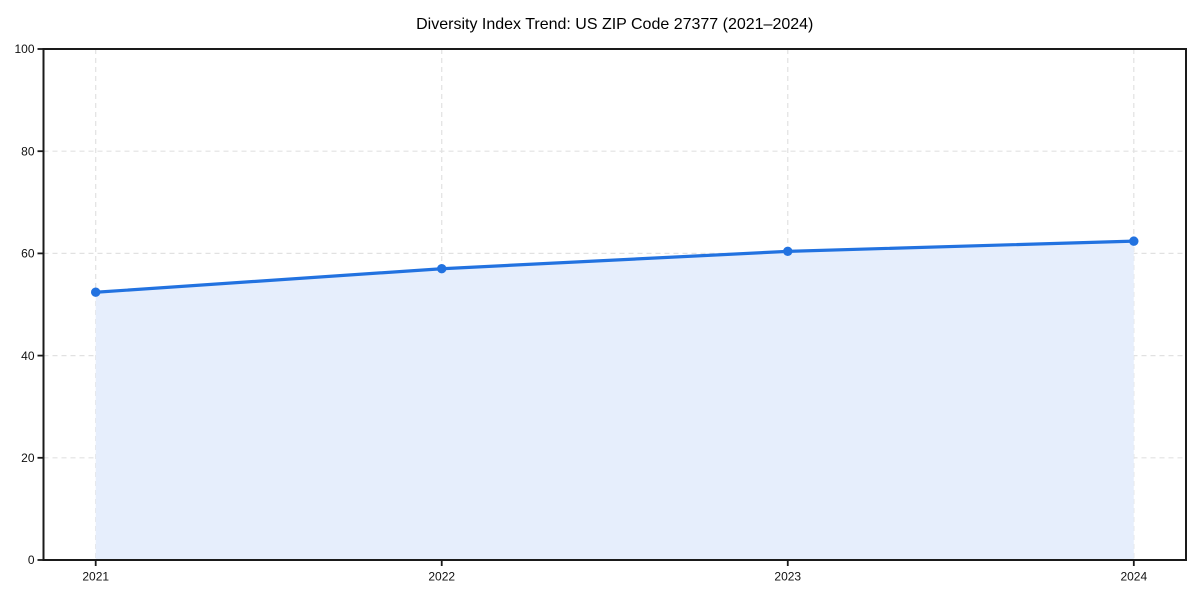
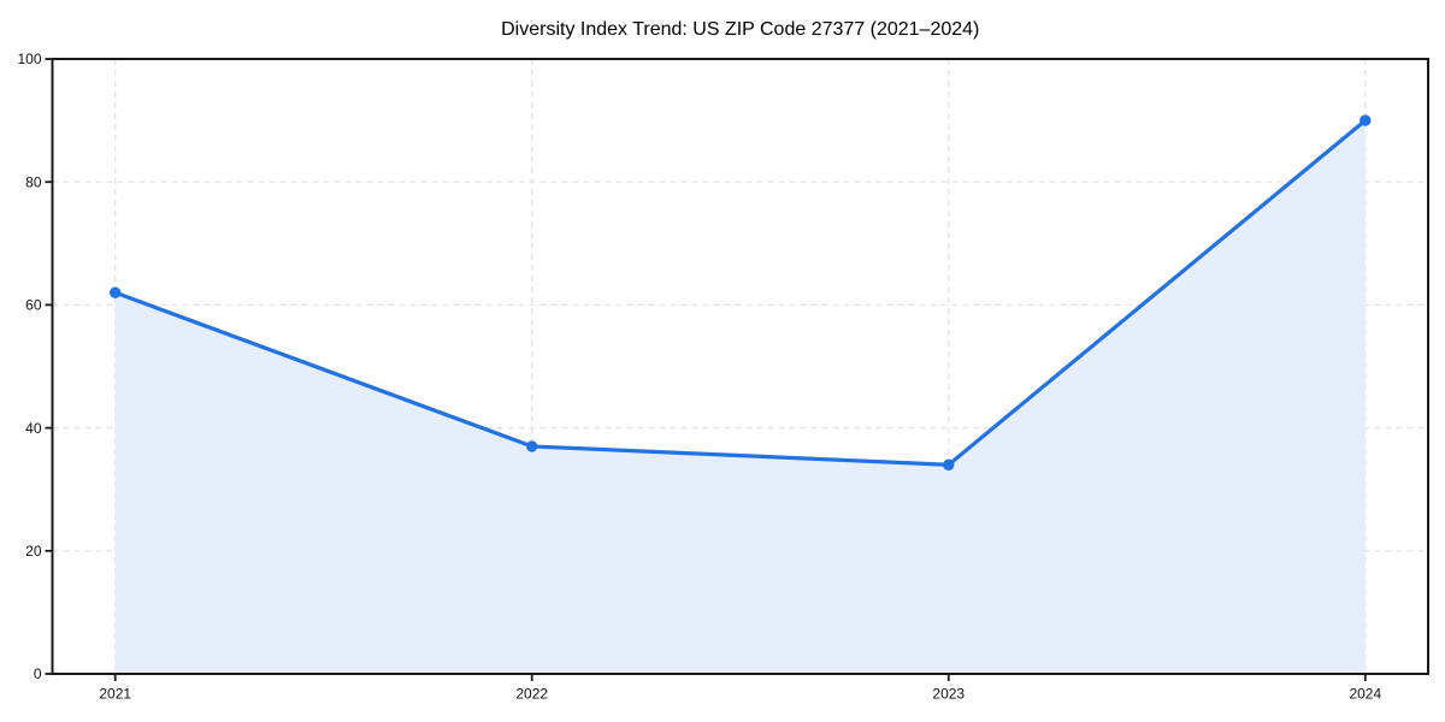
2021: 52 -> 62
2022: 57 -> 37
2023: 60 -> 34
2024: 62 -> 90
